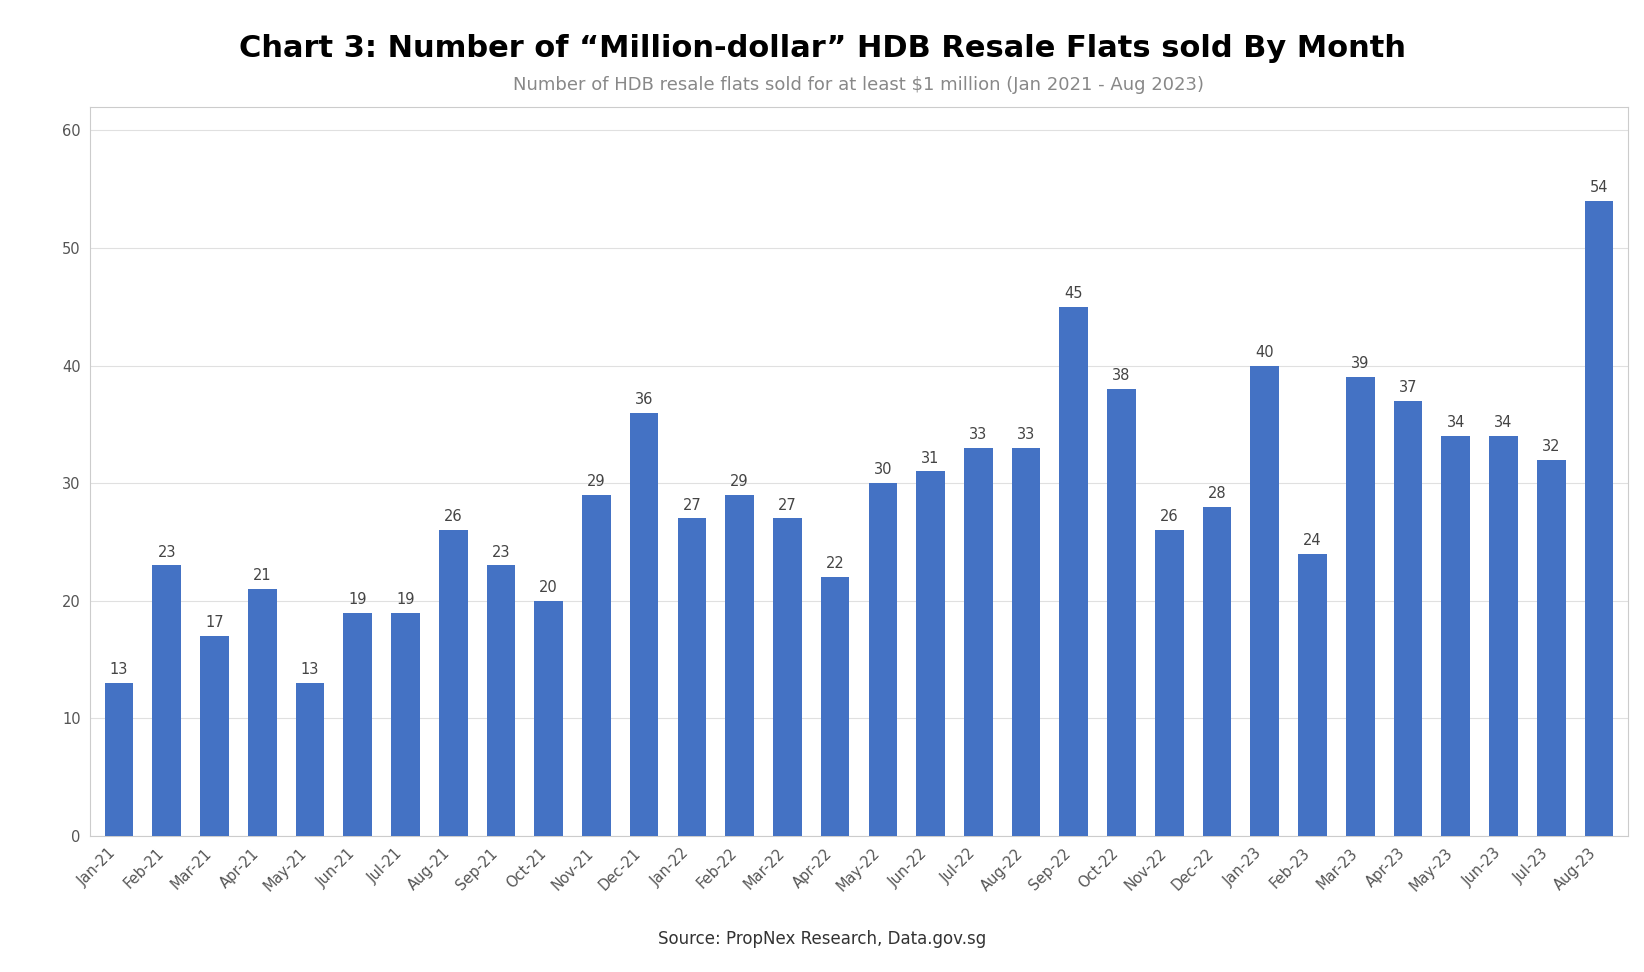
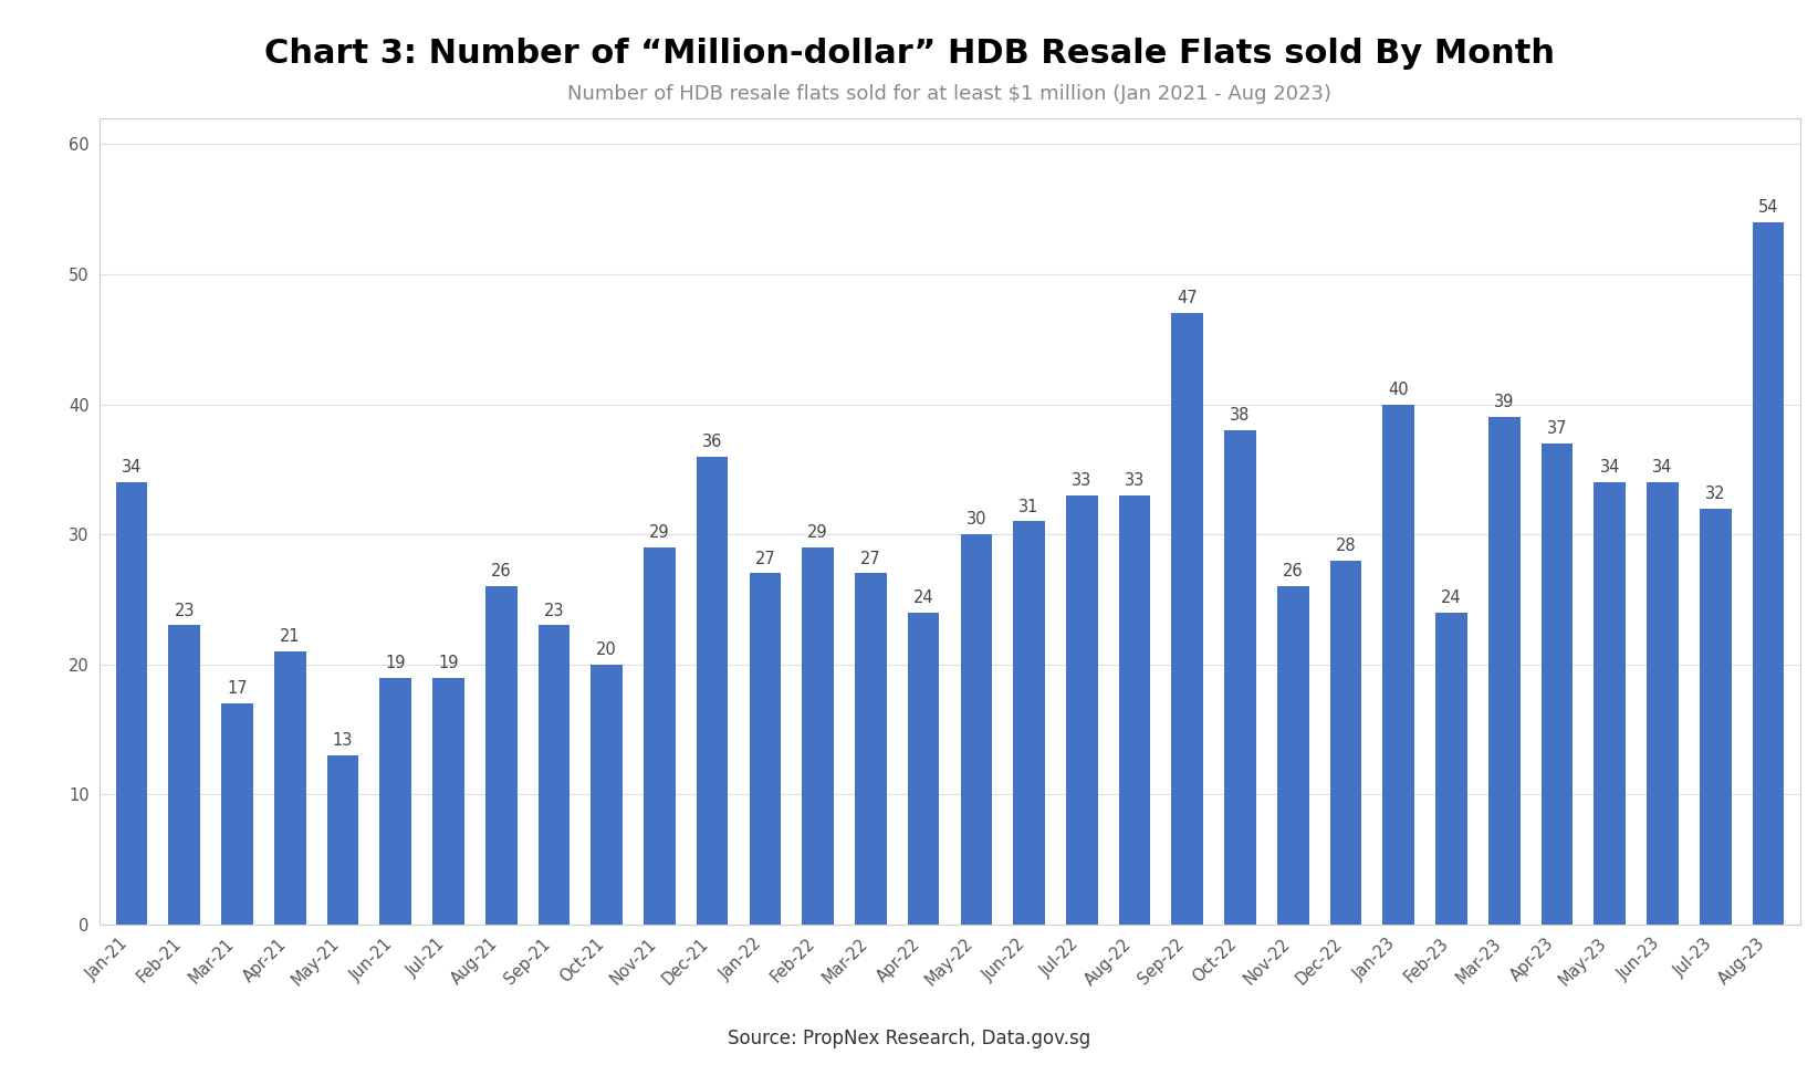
Jan-21: 13 -> 34
Apr-22: 22 -> 24
Sep-22: 45 -> 47
